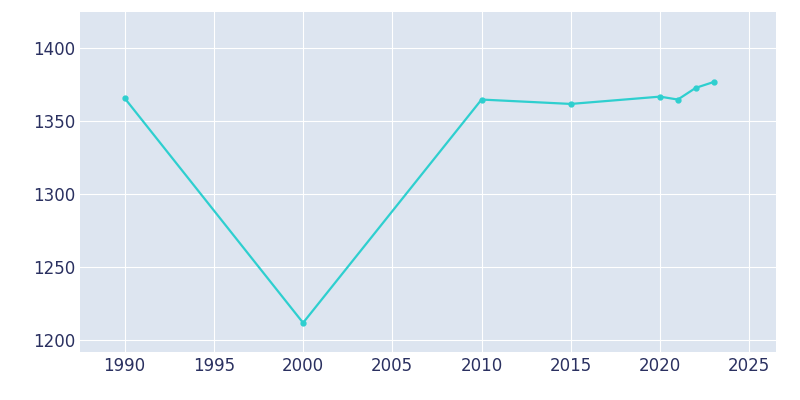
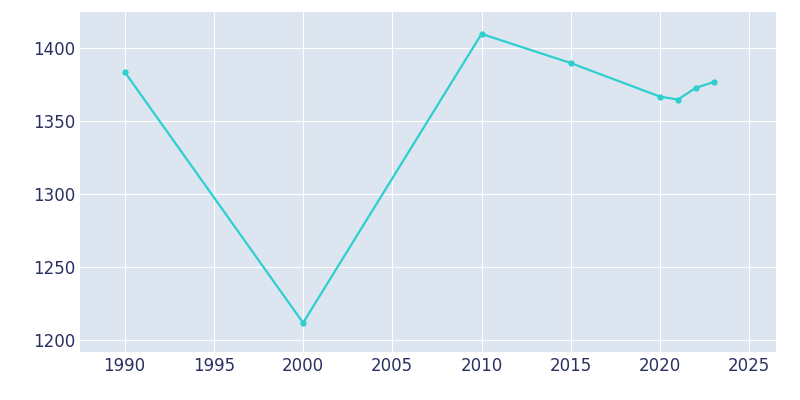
1990: 1366 -> 1384
2010: 1365 -> 1410
2015: 1362 -> 1390
